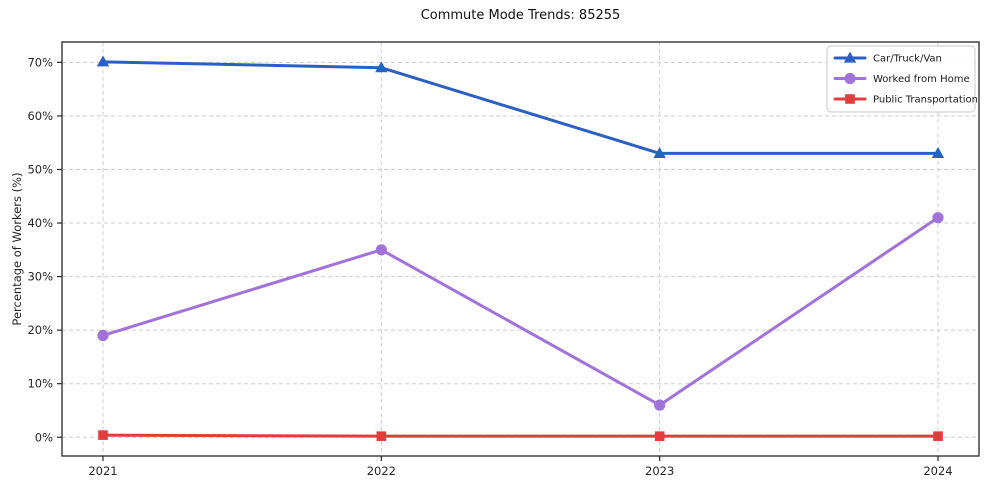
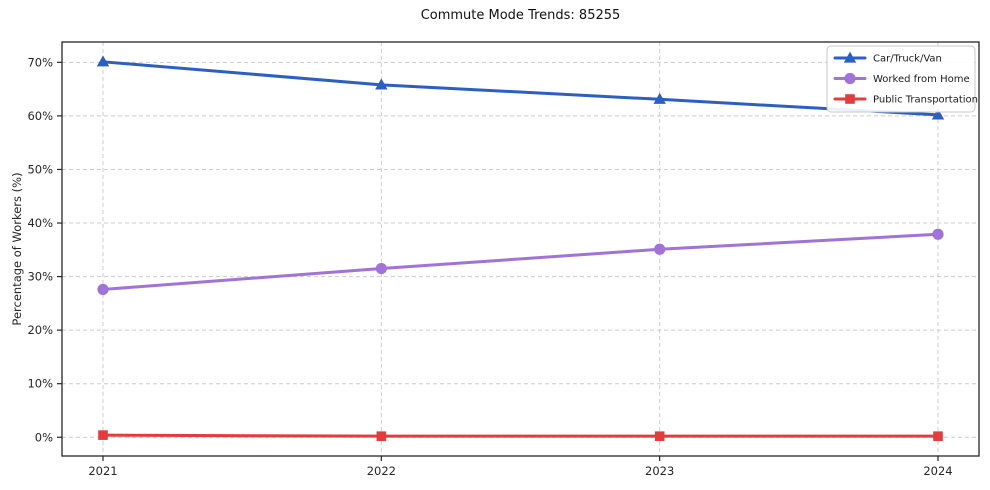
Worked from Home/2021: 19% -> 28%
Car/Truck/Van/2022: 69% -> 66%
Worked from Home/2022: 35% -> 32%
Car/Truck/Van/2023: 53% -> 63%
Worked from Home/2023: 6% -> 35%
Car/Truck/Van/2024: 53% -> 60%
Worked from Home/2024: 41% -> 38%
